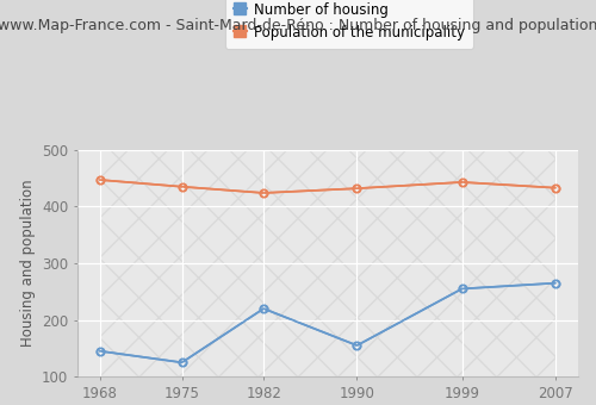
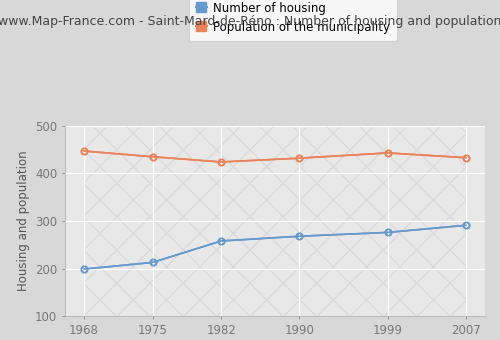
Number of housing/1968: 145 -> 199
Number of housing/1975: 125 -> 213
Number of housing/1982: 220 -> 258
Number of housing/1990: 155 -> 268
Number of housing/1999: 255 -> 276
Number of housing/2007: 265 -> 291
